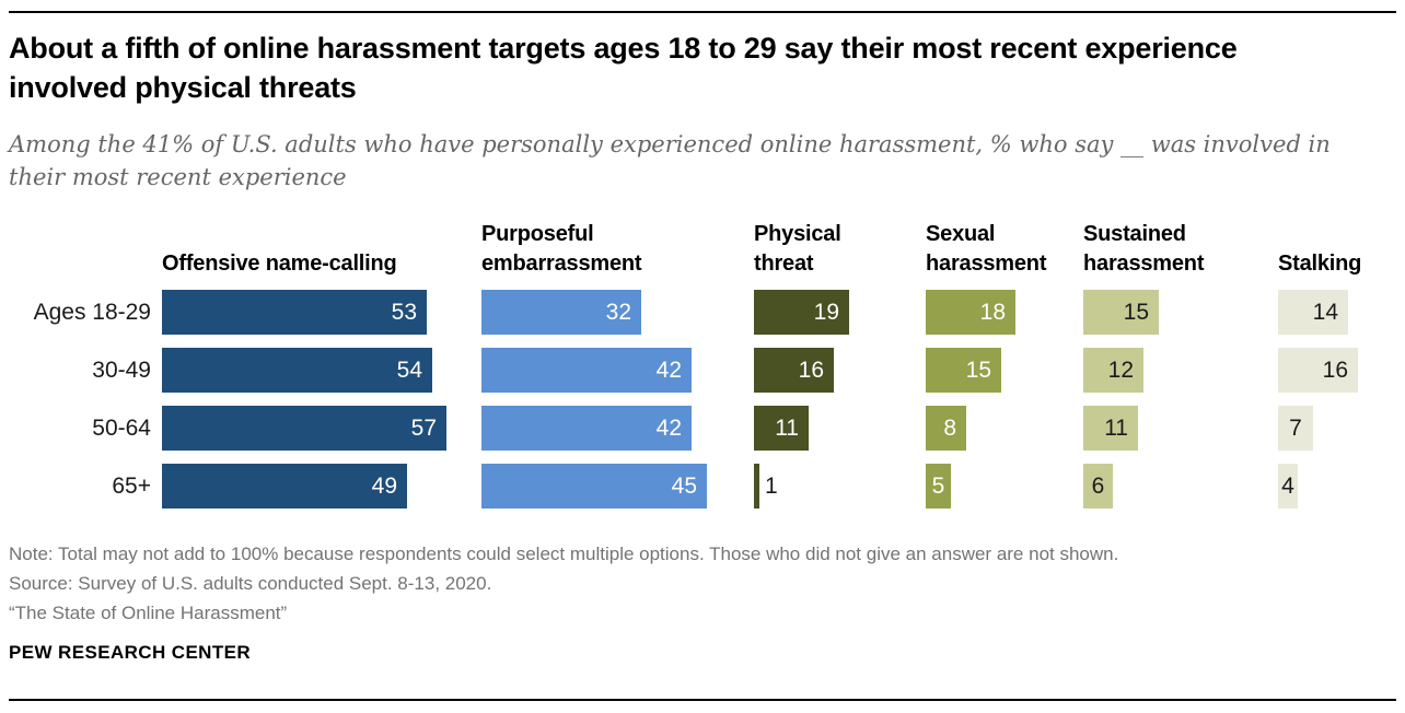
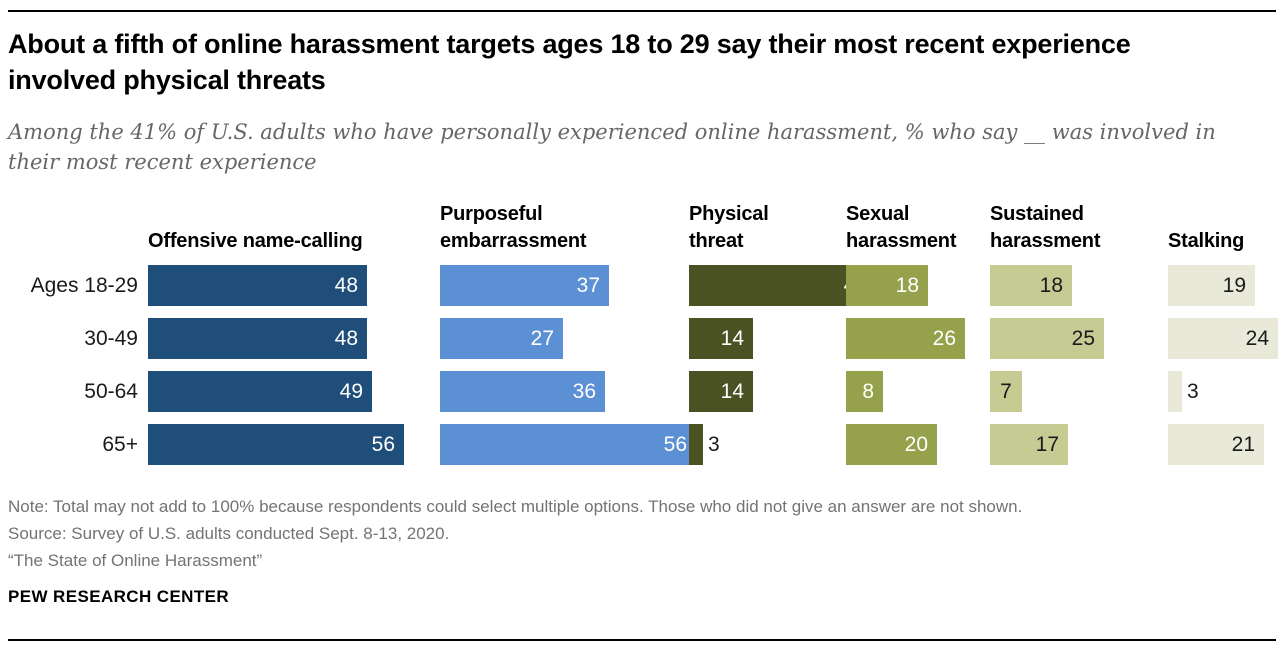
Offensive name-calling/Ages 18-29: 53 -> 48
Purposeful embarrassment/Ages 18-29: 32 -> 37
Physical threat/Ages 18-29: 19 -> 41
Sustained harassment/Ages 18-29: 15 -> 18
Stalking/Ages 18-29: 14 -> 19
Offensive name-calling/30-49: 54 -> 48
Purposeful embarrassment/30-49: 42 -> 27
Physical threat/30-49: 16 -> 14
Sexual harassment/30-49: 15 -> 26
Sustained harassment/30-49: 12 -> 25
Stalking/30-49: 16 -> 24
Offensive name-calling/50-64: 57 -> 49
Purposeful embarrassment/50-64: 42 -> 36
Physical threat/50-64: 11 -> 14
Sustained harassment/50-64: 11 -> 7
Stalking/50-64: 7 -> 3
Offensive name-calling/65+: 49 -> 56
Purposeful embarrassment/65+: 45 -> 56
Physical threat/65+: 1 -> 3
Sexual harassment/65+: 5 -> 20
Sustained harassment/65+: 6 -> 17
Stalking/65+: 4 -> 21
